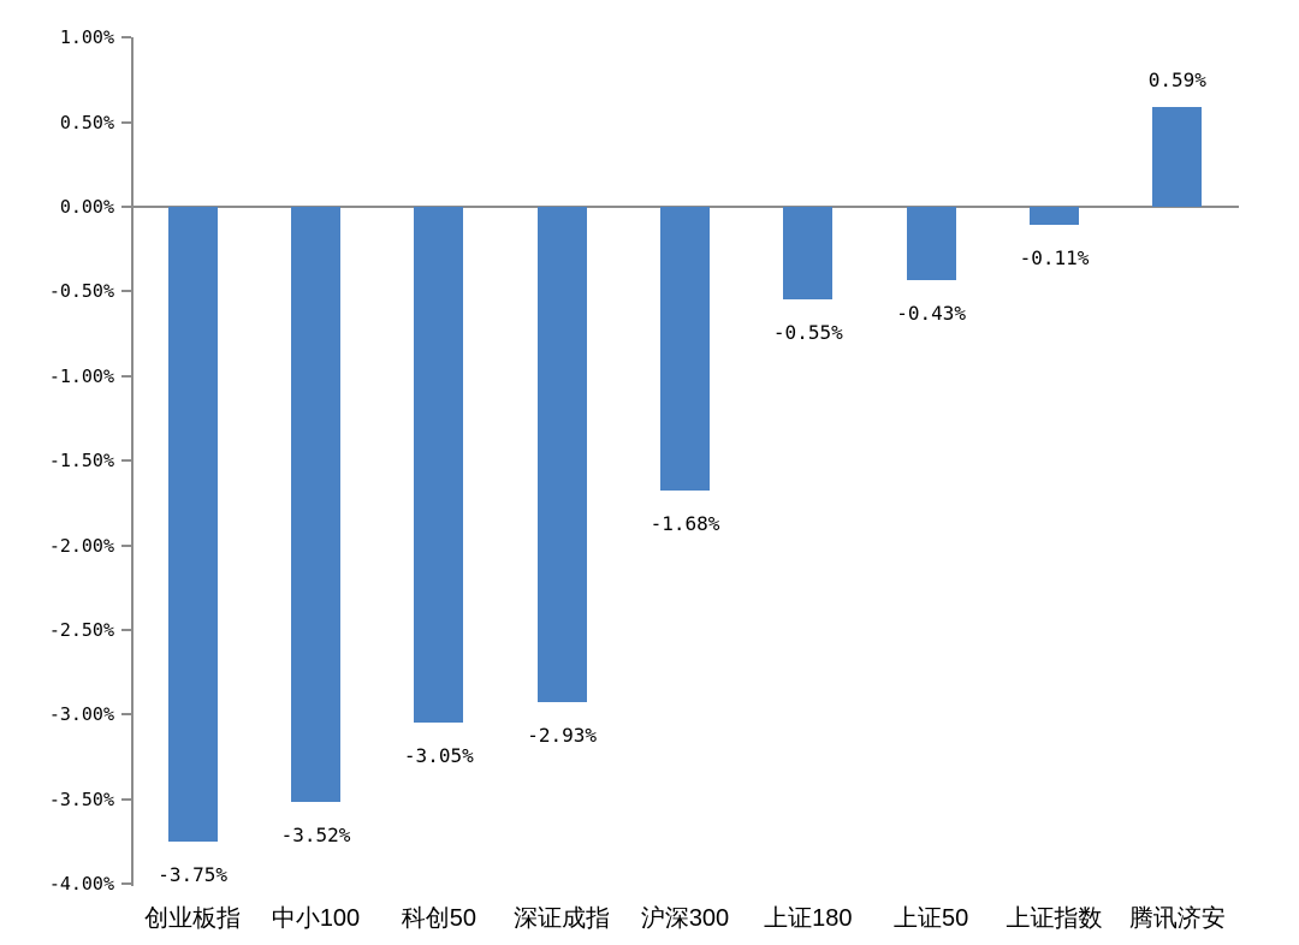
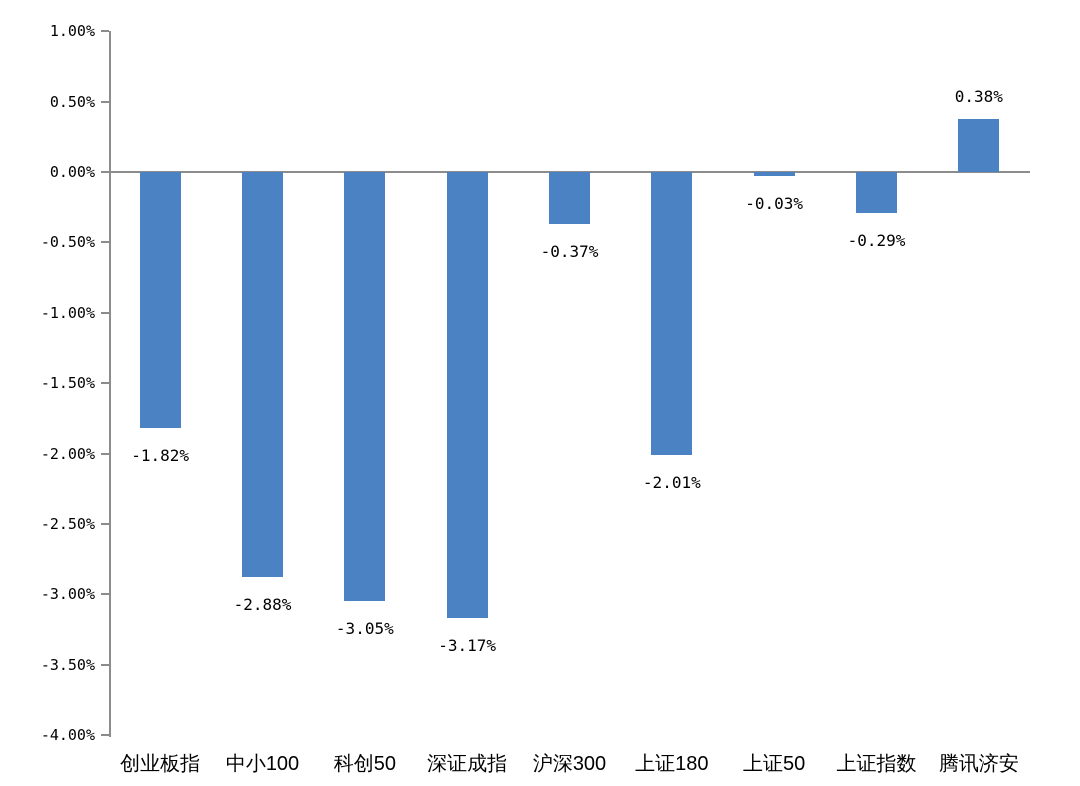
创业板指: -3.75% -> -1.82%
中小100: -3.52% -> -2.88%
深证成指: -2.93% -> -3.17%
沪深300: -1.68% -> -0.37%
上证180: -0.55% -> -2.01%
上证50: -0.43% -> -0.03%
上证指数: -0.11% -> -0.29%
腾讯济安: 0.59% -> 0.38%
